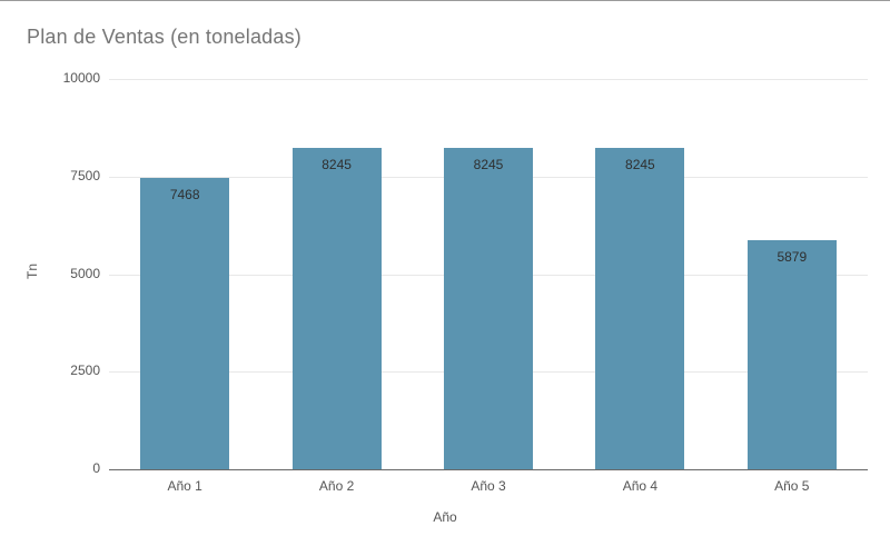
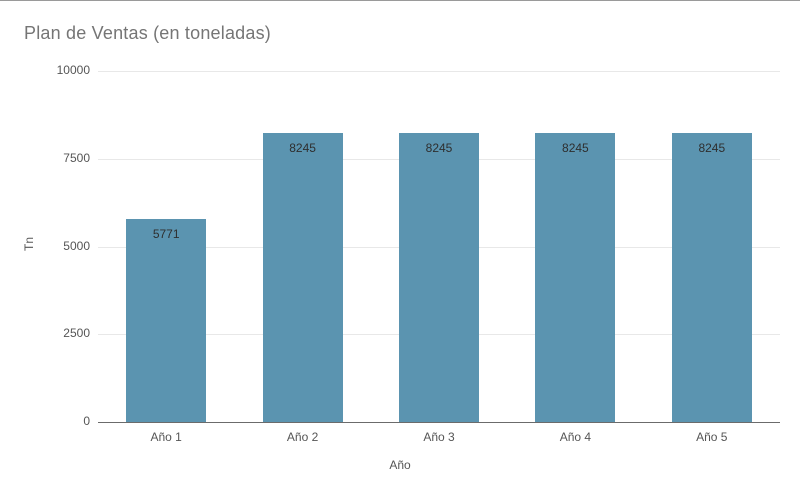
Año 1: 7468 -> 5771
Año 5: 5879 -> 8245
